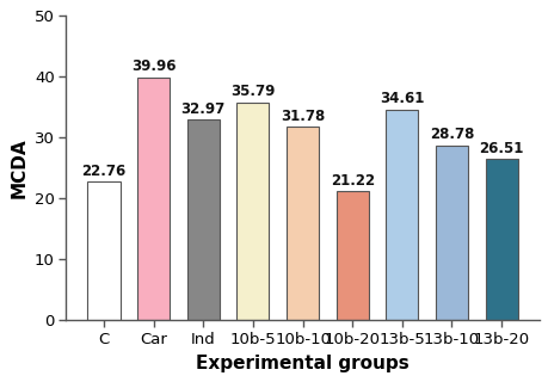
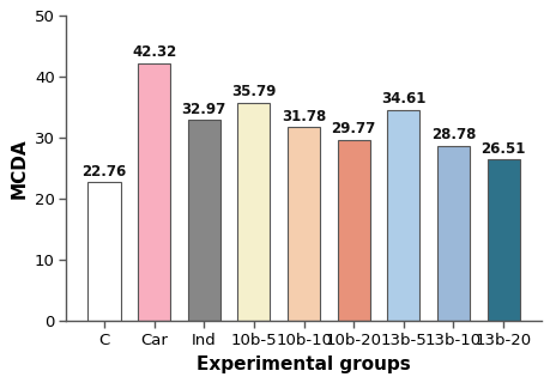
Car: 39.96 -> 42.32
10b-20: 21.22 -> 29.77
